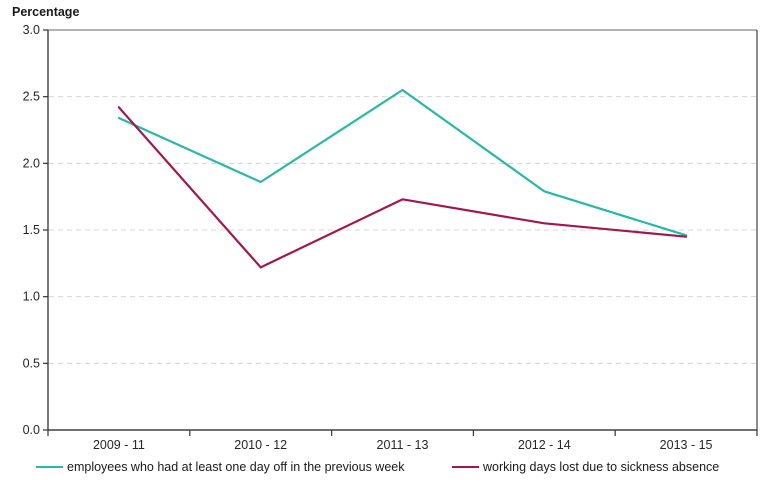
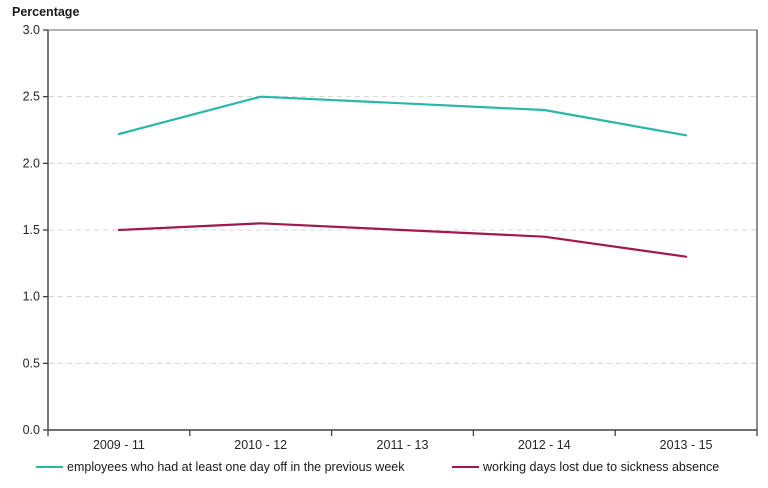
employees who had at least one day off in the previous week/2009 - 11: 2.34 -> 2.22
working days lost due to sickness absence/2009 - 11: 2.42 -> 1.50
employees who had at least one day off in the previous week/2010 - 12: 1.86 -> 2.50
working days lost due to sickness absence/2010 - 12: 1.22 -> 1.55
employees who had at least one day off in the previous week/2011 - 13: 2.55 -> 2.45
working days lost due to sickness absence/2011 - 13: 1.73 -> 1.50
employees who had at least one day off in the previous week/2012 - 14: 1.79 -> 2.40
working days lost due to sickness absence/2012 - 14: 1.55 -> 1.45
employees who had at least one day off in the previous week/2013 - 15: 1.46 -> 2.21
working days lost due to sickness absence/2013 - 15: 1.45 -> 1.30
